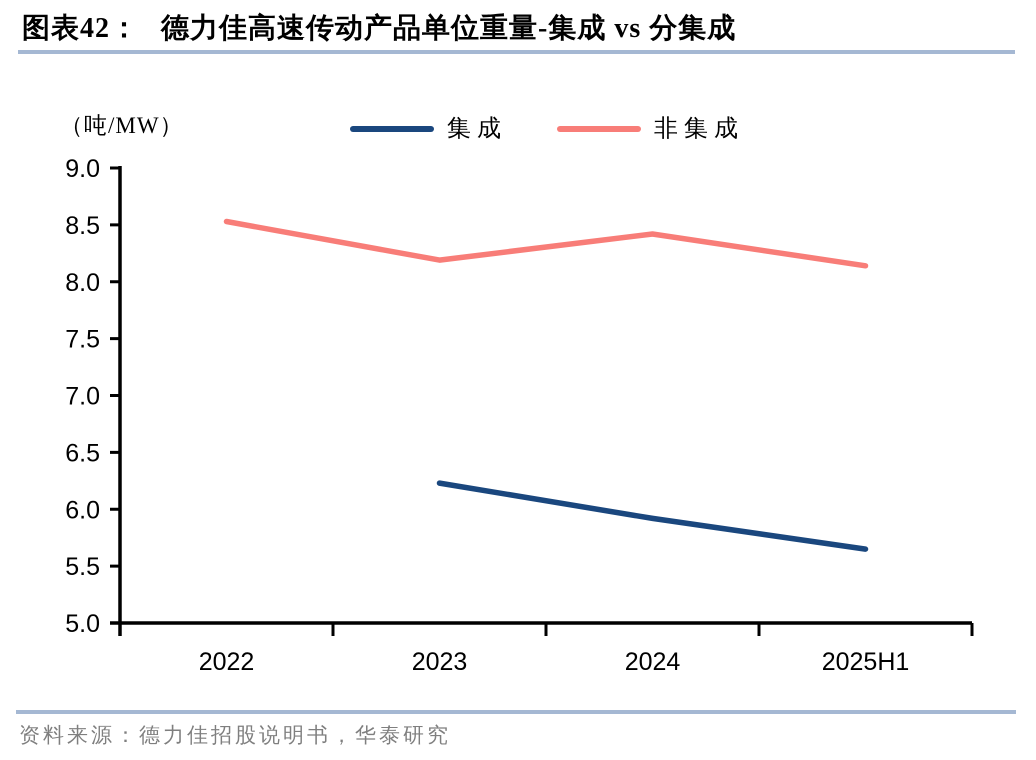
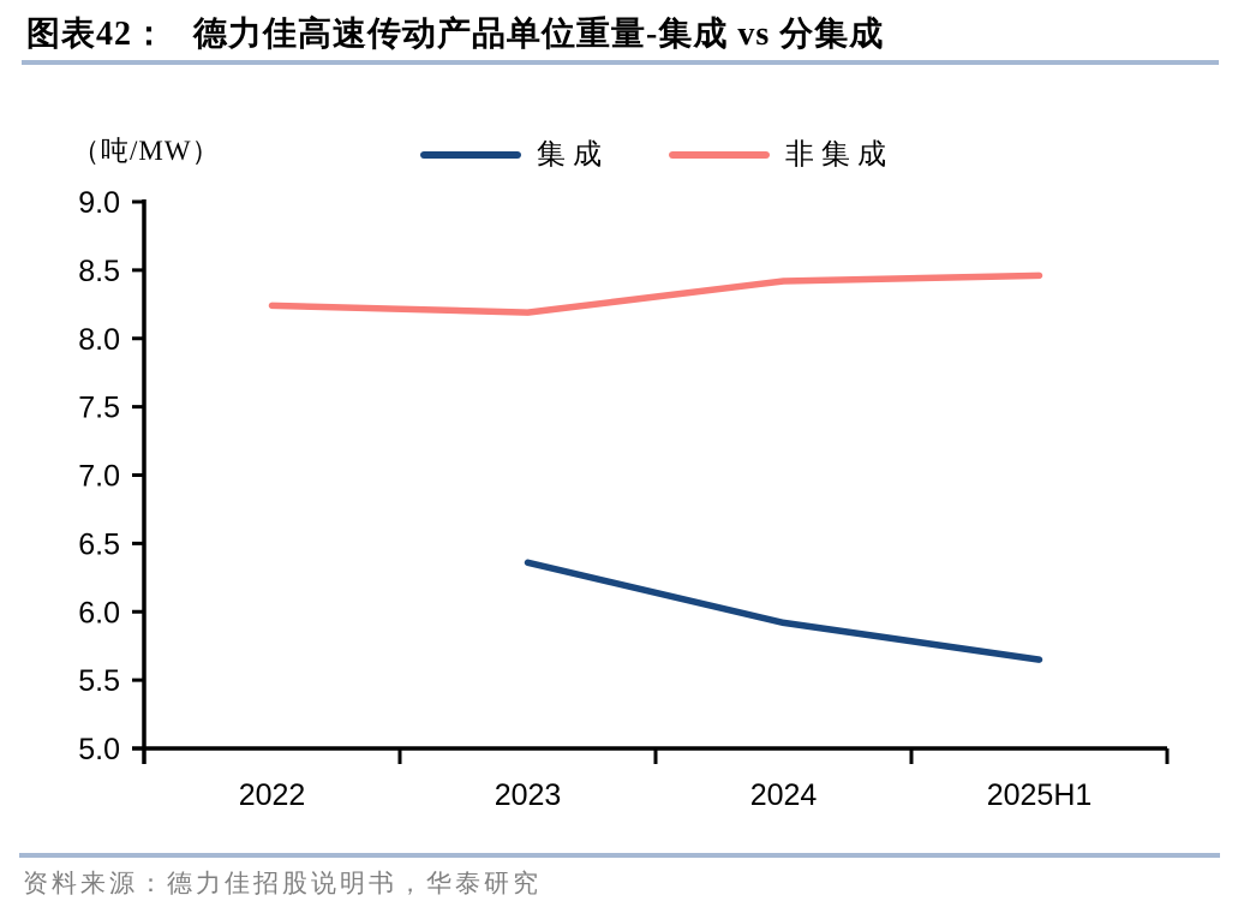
非集成/2022: 8.53 -> 8.24
集成/2023: 6.23 -> 6.36
非集成/2025H1: 8.14 -> 8.46
